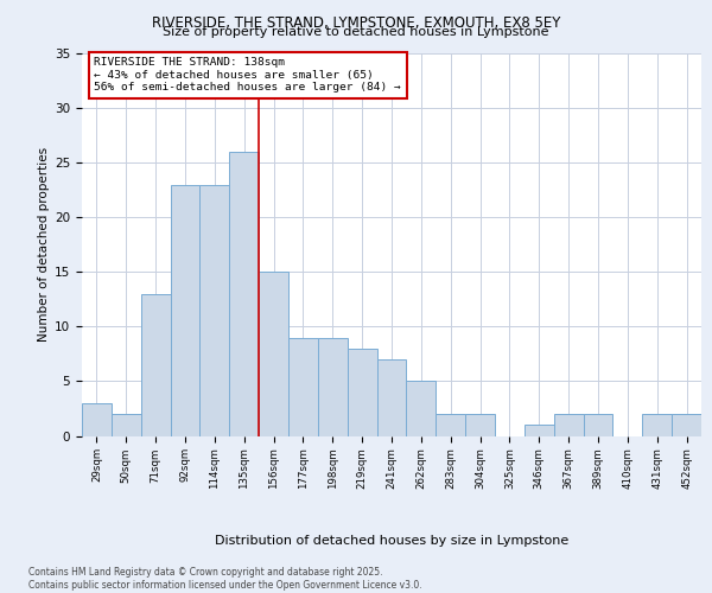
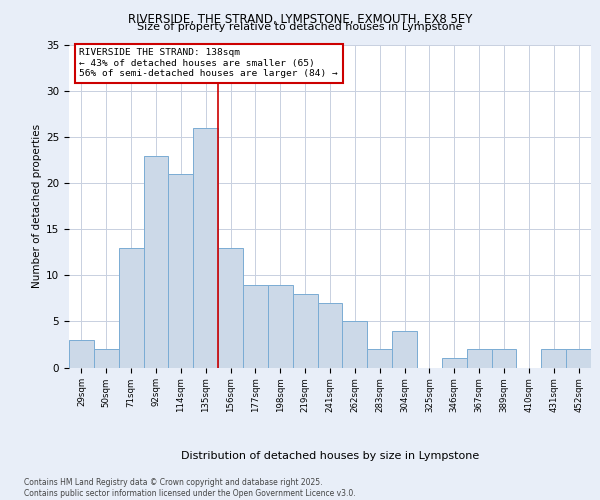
114sqm: 23 -> 21
156sqm: 15 -> 13
304sqm: 2 -> 4
